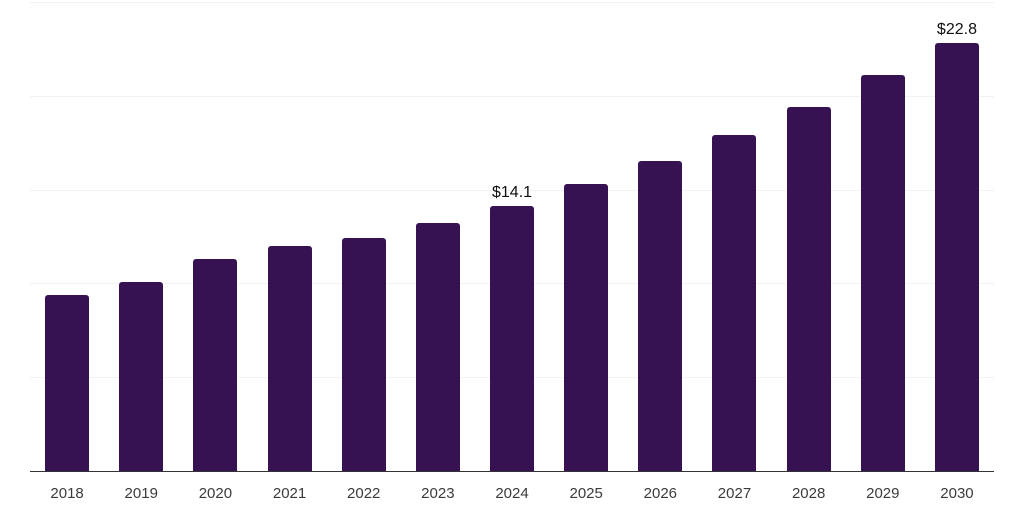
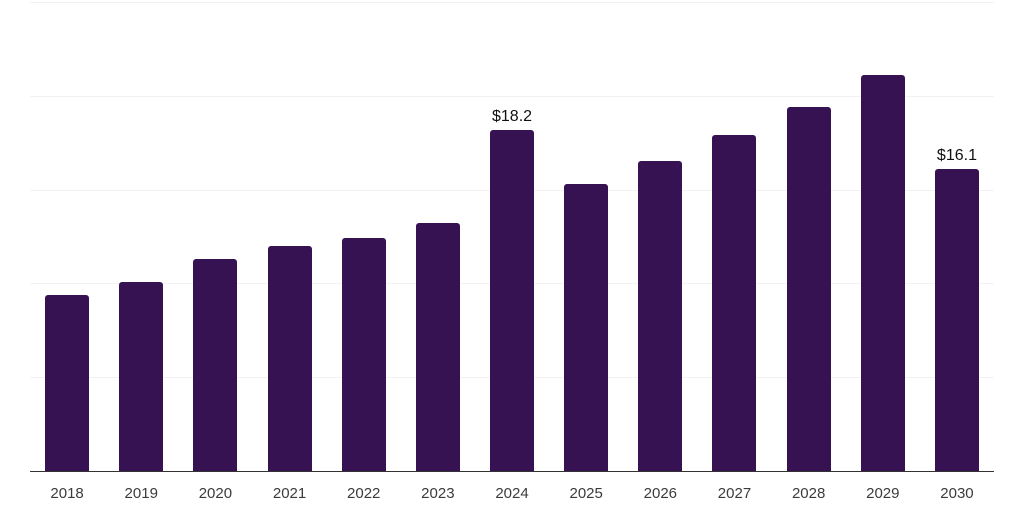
2024: $14.1 -> $18.2
2030: $22.8 -> $16.1
